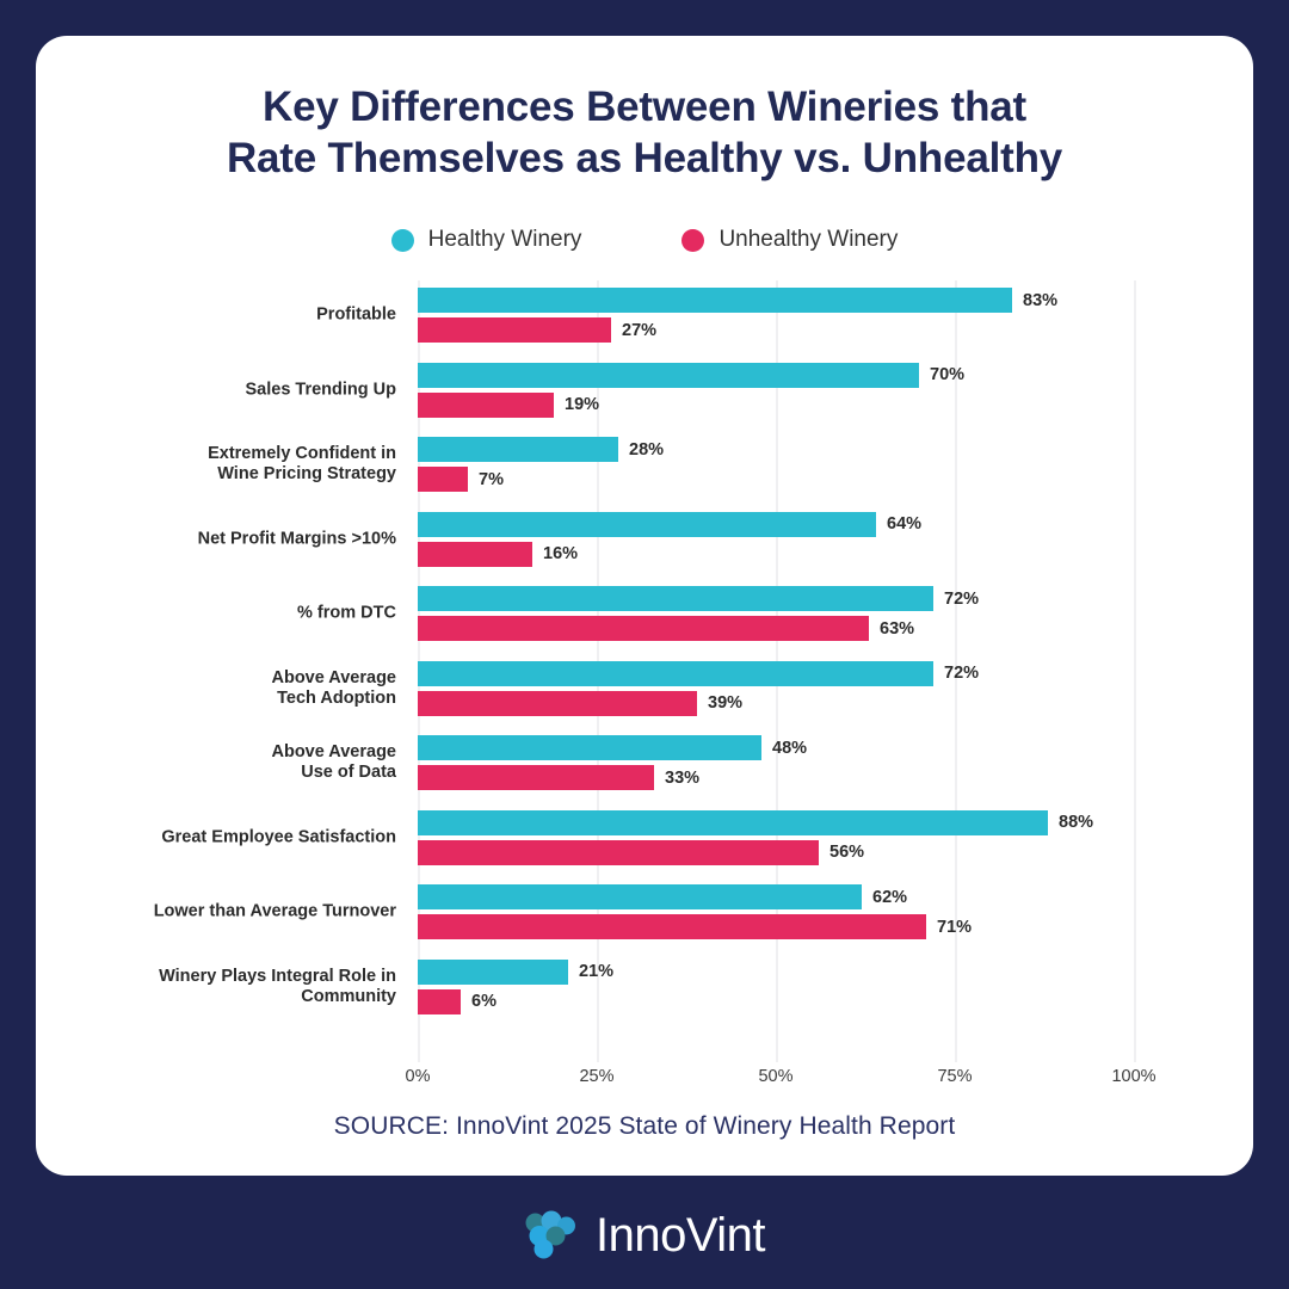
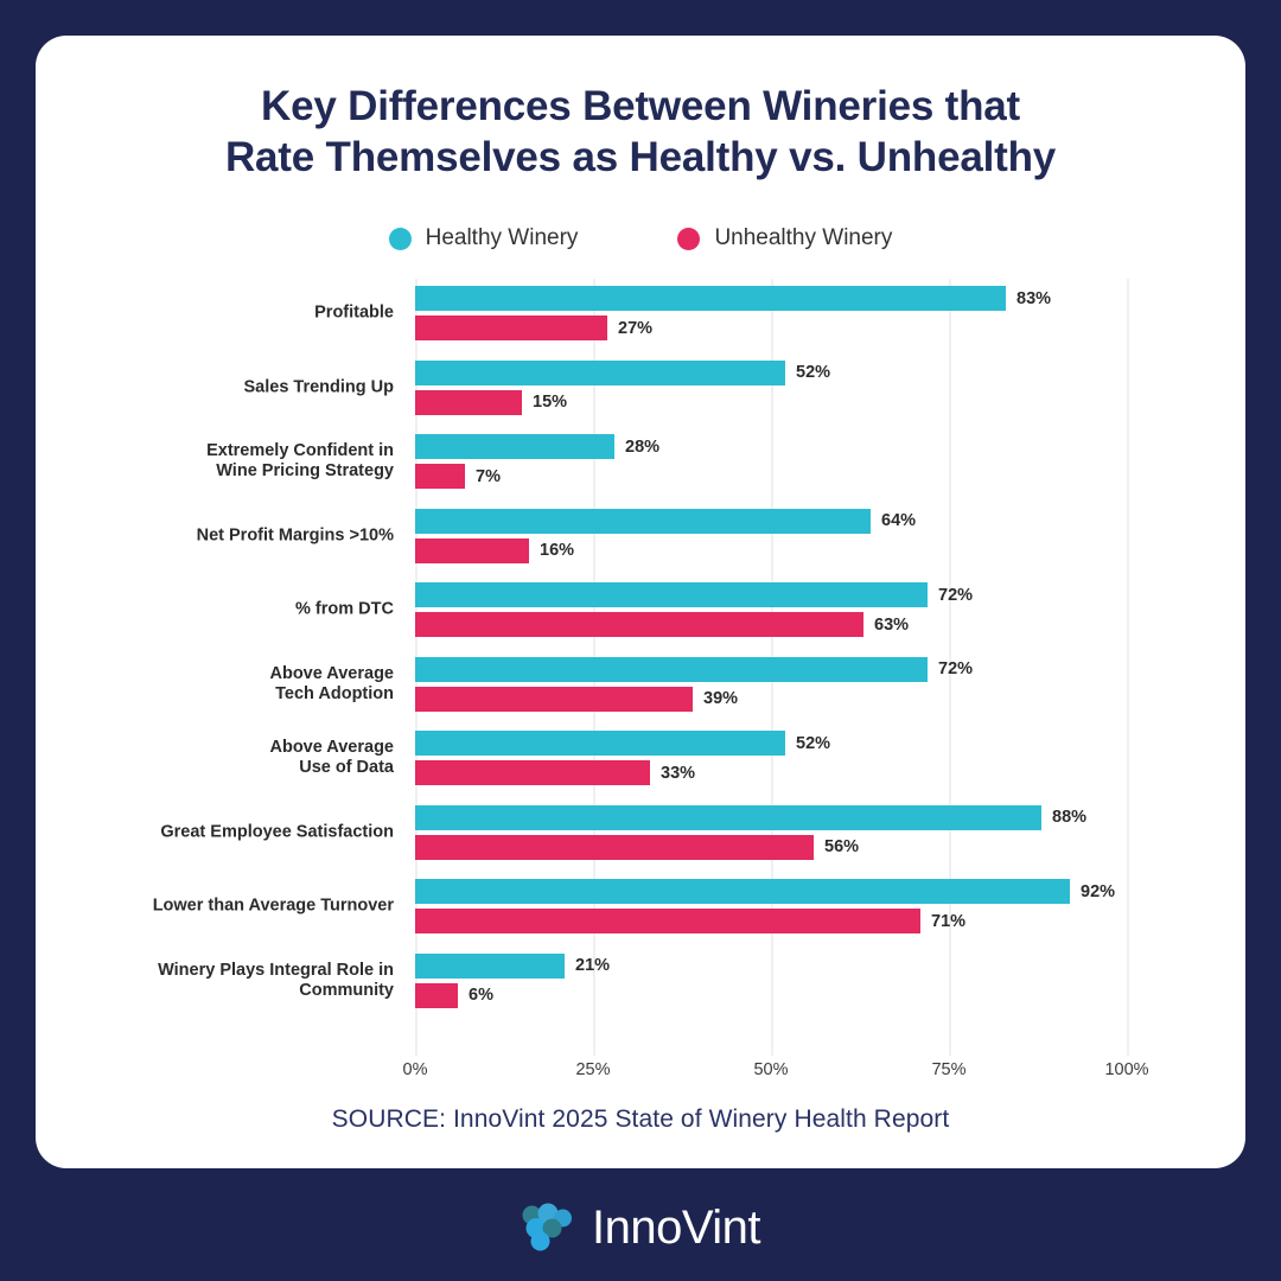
Healthy Winery/Sales Trending Up: 70% -> 52%
Unhealthy Winery/Sales Trending Up: 19% -> 15%
Healthy Winery/Above Average Use of Data: 48% -> 52%
Healthy Winery/Lower than Average Turnover: 62% -> 92%
